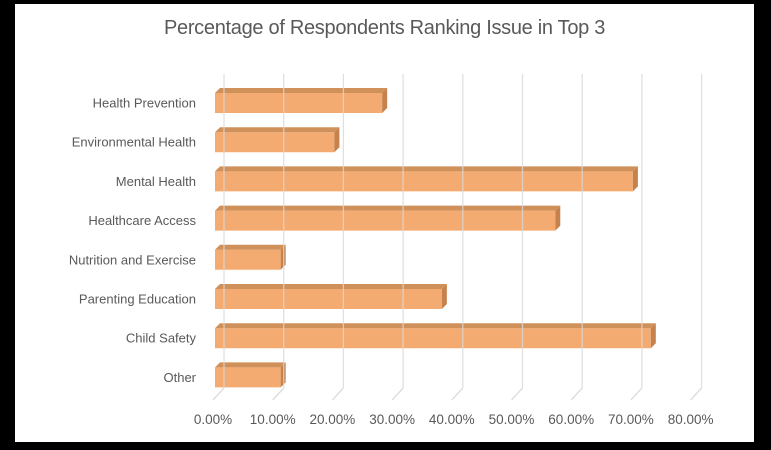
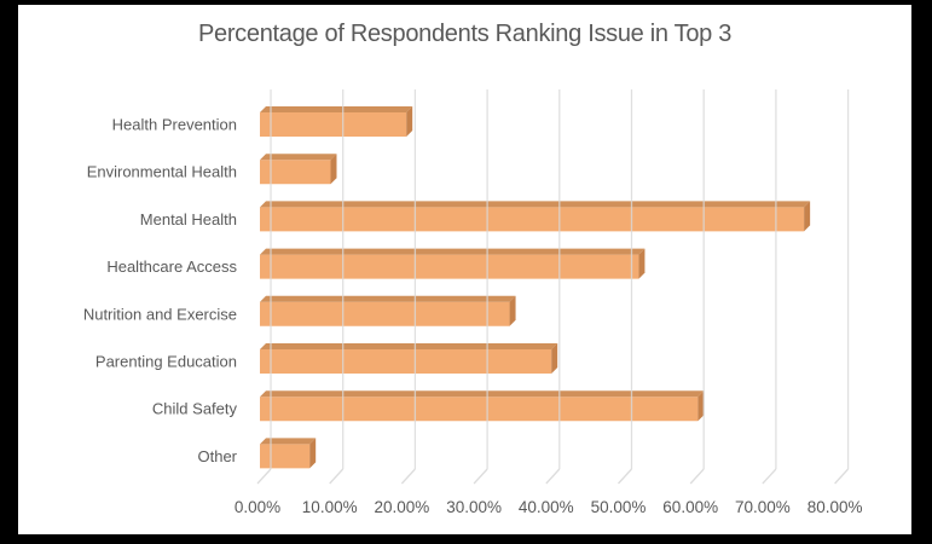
Health Prevention: 28% -> 20%
Environmental Health: 20% -> 10%
Mental Health: 70% -> 75%
Healthcare Access: 57% -> 52%
Nutrition and Exercise: 11% -> 35%
Parenting Education: 38% -> 40%
Child Safety: 73% -> 61%
Other: 11% -> 7%
